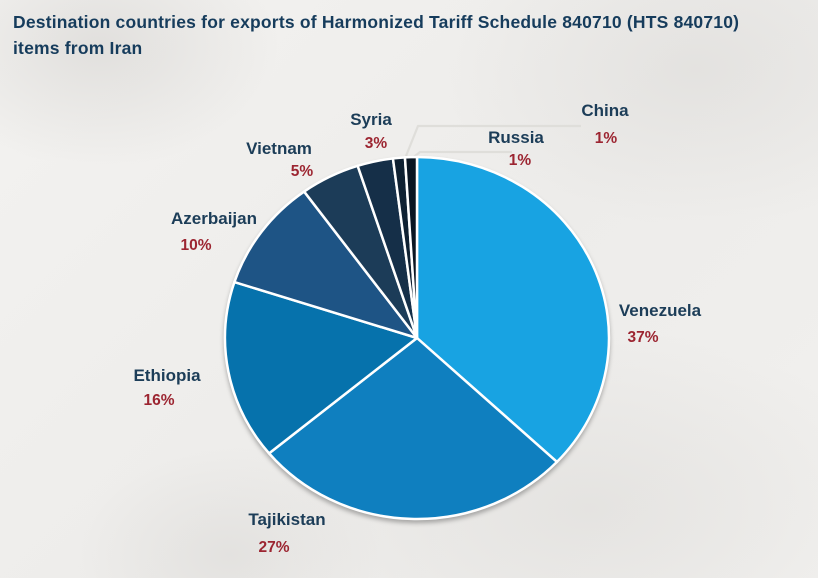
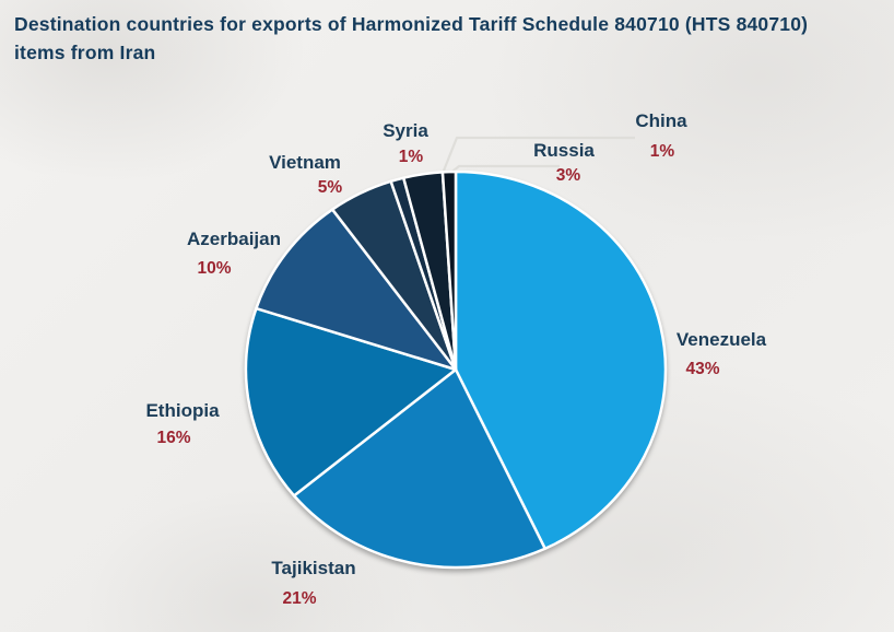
Venezuela: 37% -> 43%
Tajikistan: 27% -> 21%
Syria: 3% -> 1%
Russia: 1% -> 3%
